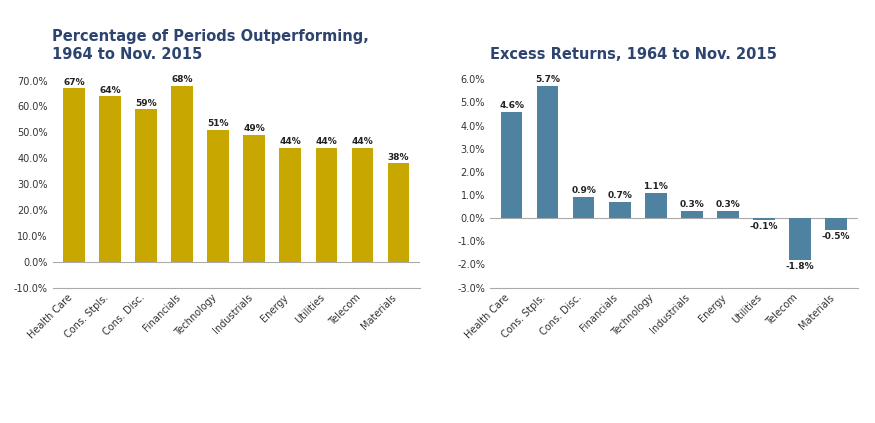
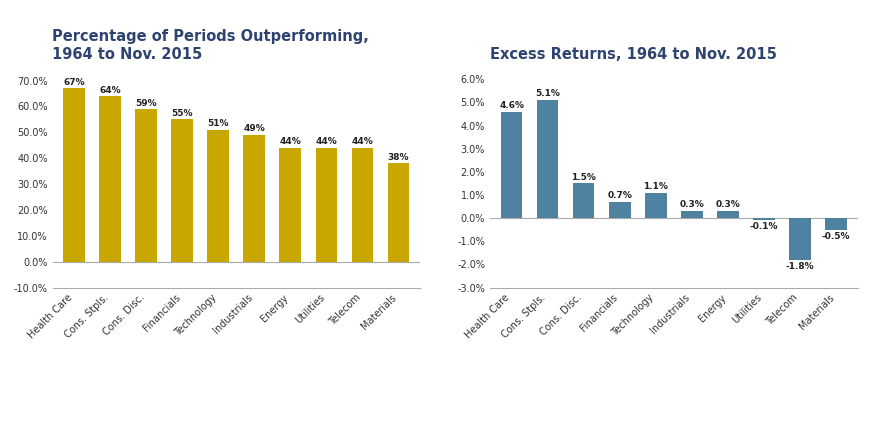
Percentage of Periods Outperforming, 1964 to Nov. 2015/Financials: 68% -> 55%
Excess Returns, 1964 to Nov. 2015/Cons. Stpls.: 5.7% -> 5.1%
Excess Returns, 1964 to Nov. 2015/Cons. Disc.: 0.9% -> 1.5%
